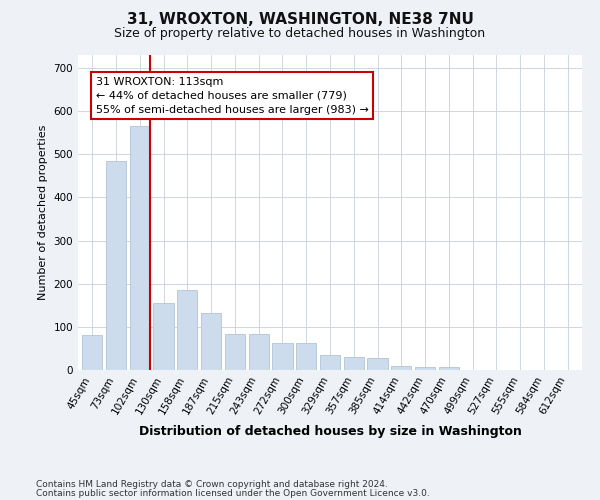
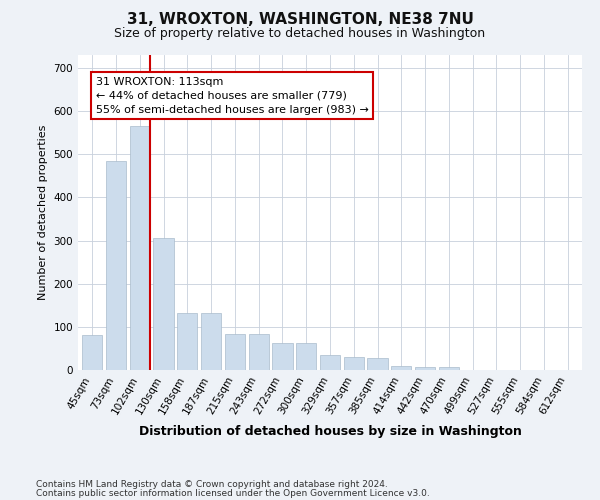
130sqm: 155 -> 305
158sqm: 185 -> 133
